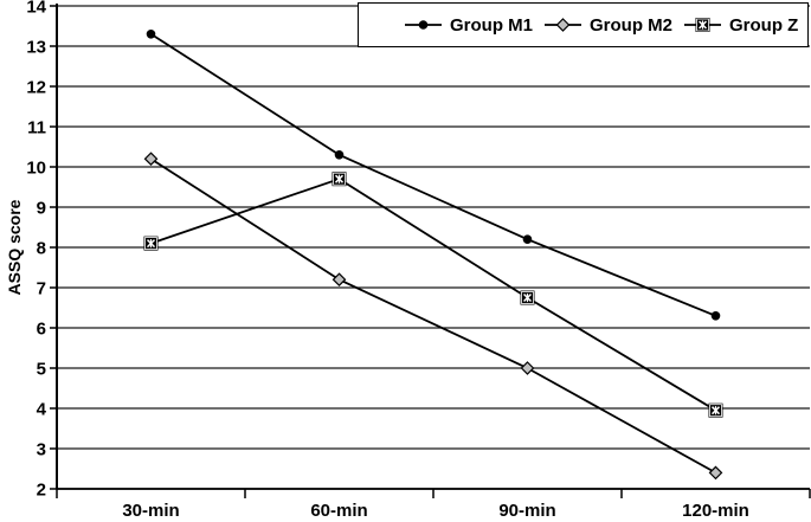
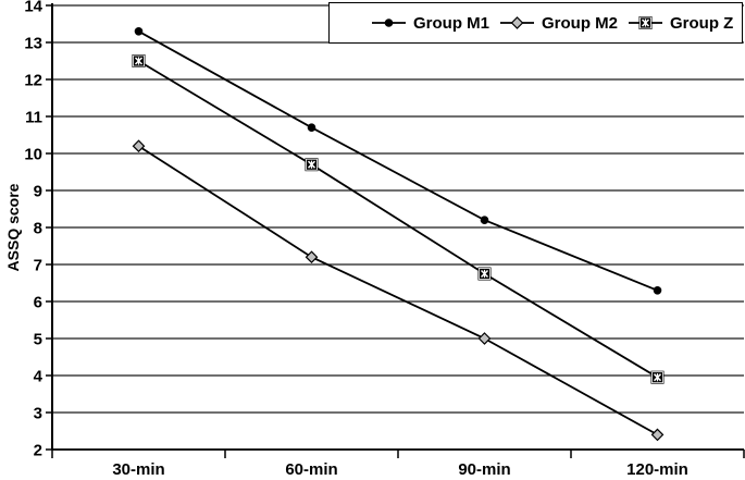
Group Z/30-min: 8.1 -> 12.5
Group M1/60-min: 10.3 -> 10.7
